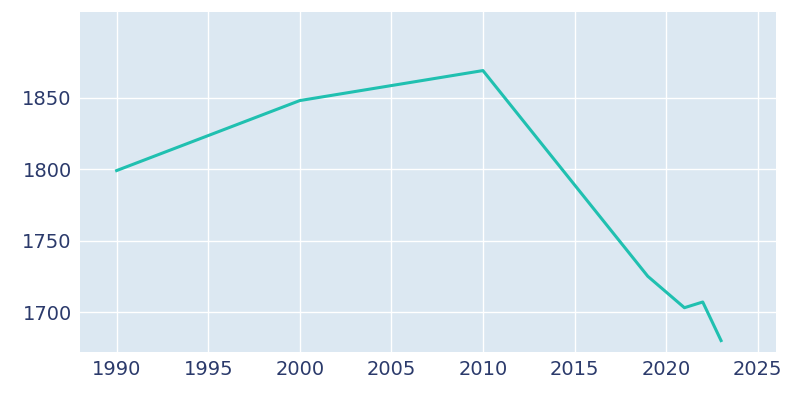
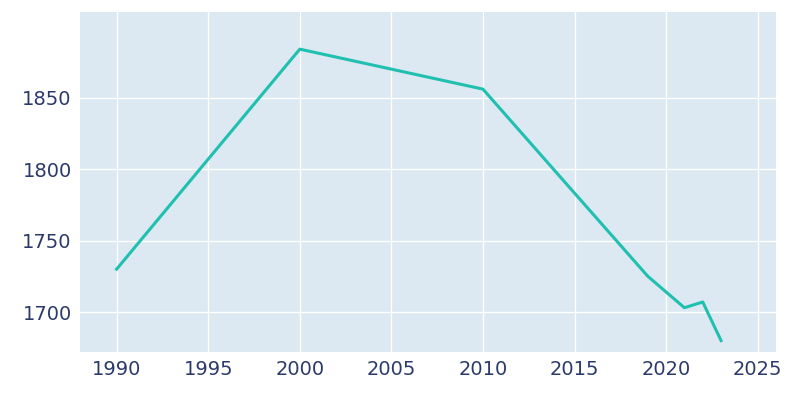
1990: 1799 -> 1730
2000: 1848 -> 1884
2010: 1869 -> 1856
